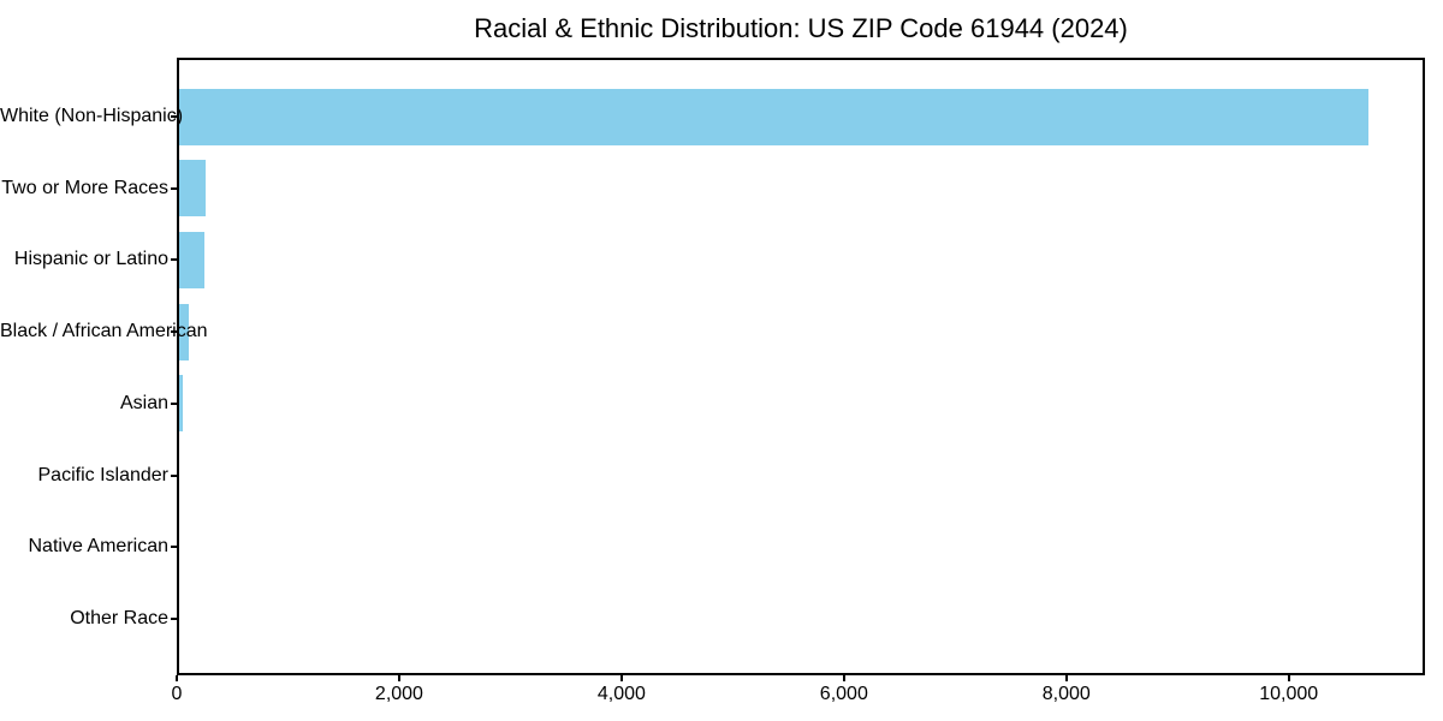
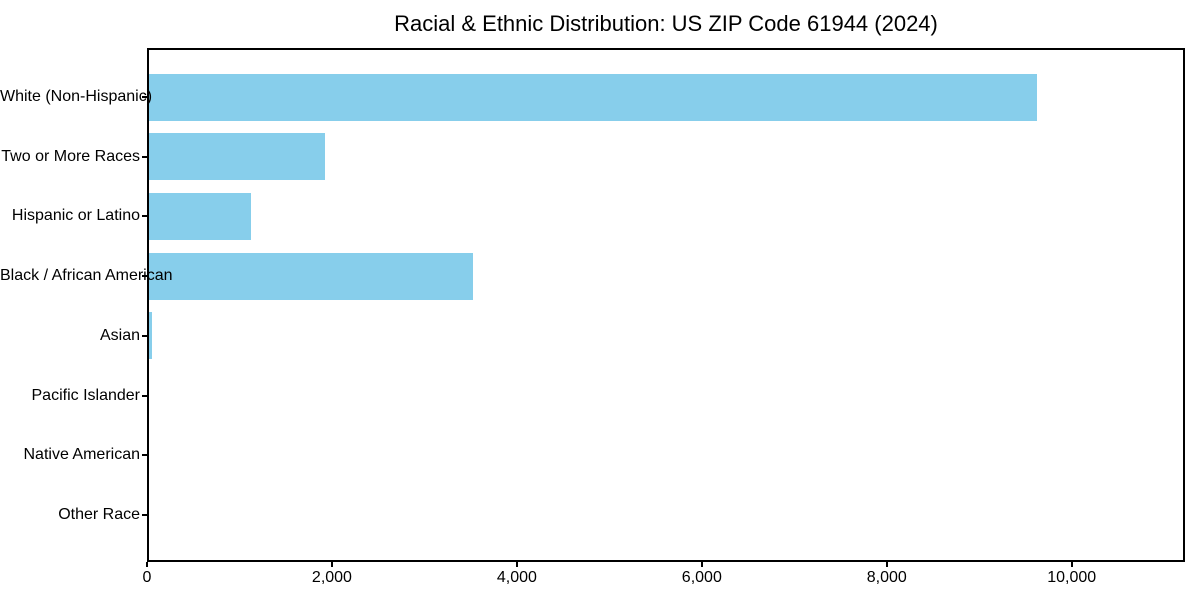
White (Non-Hispanic): 10700 -> 9600
Two or More Races: 200 -> 1900
Hispanic or Latino: 200 -> 1100
Black / African American: 100 -> 3500
